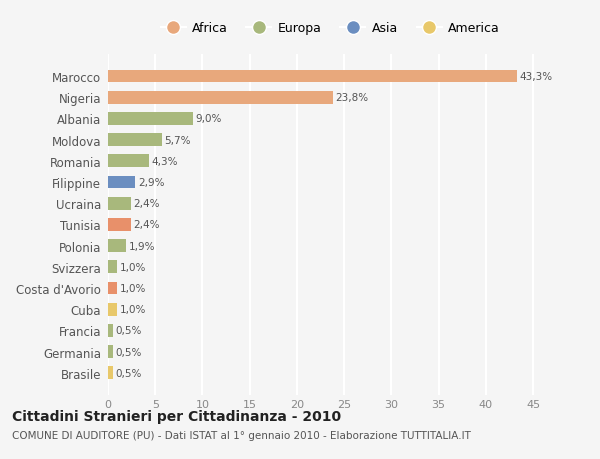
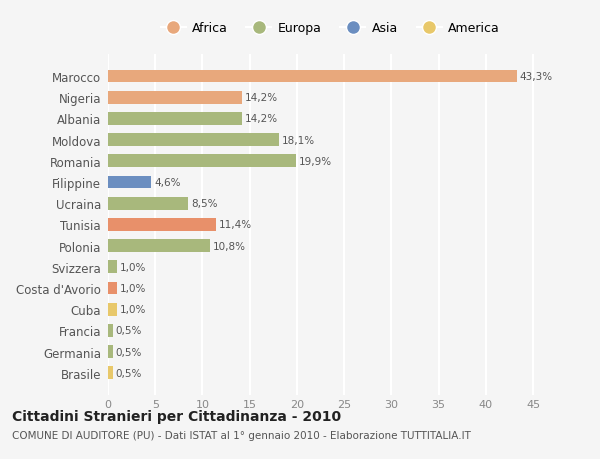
Nigeria: 23,8% -> 14,2%
Albania: 9,0% -> 14,2%
Moldova: 5,7% -> 18,1%
Romania: 4,3% -> 19,9%
Filippine: 2,9% -> 4,6%
Ucraina: 2,4% -> 8,5%
Tunisia: 2,4% -> 11,4%
Polonia: 1,9% -> 10,8%
